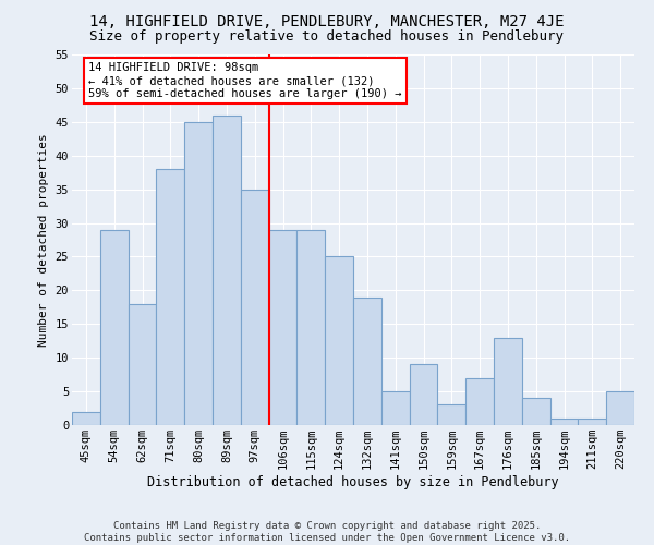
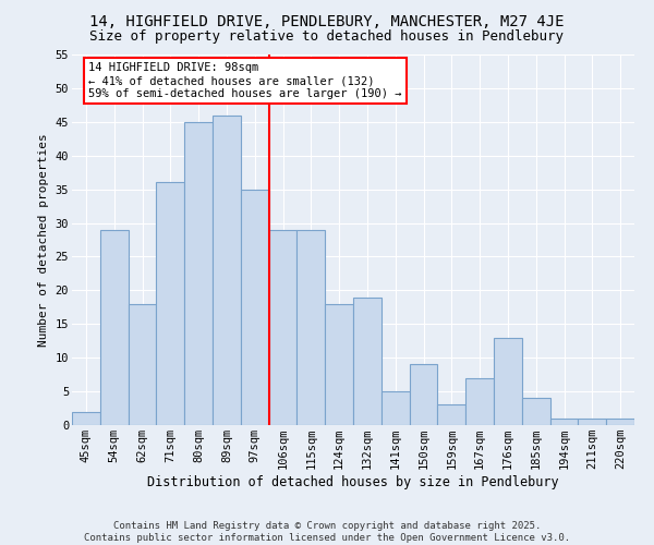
71sqm: 38 -> 36
124sqm: 25 -> 18
220sqm: 5 -> 1
